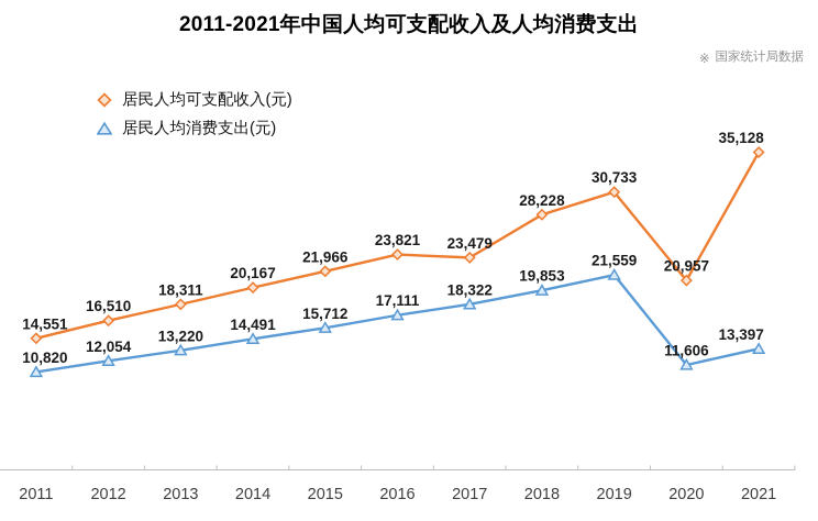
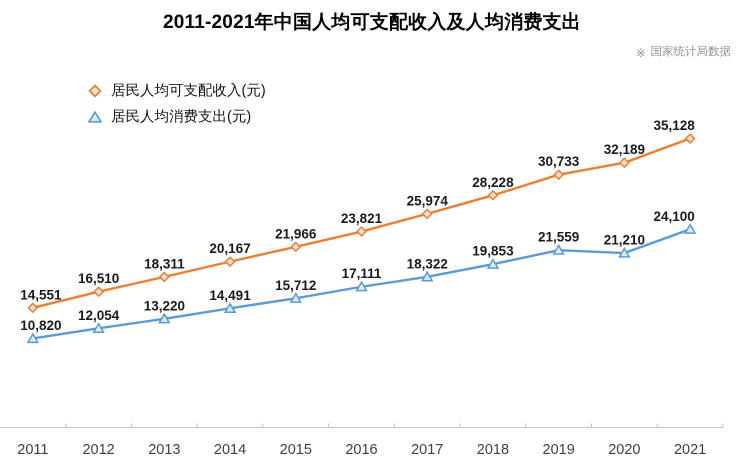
居民人均可支配收入(元)/2017: 23,479 -> 25,974
居民人均可支配收入(元)/2020: 20,957 -> 32,189
居民人均消费支出(元)/2020: 11,606 -> 21,210
居民人均消费支出(元)/2021: 13,397 -> 24,100
